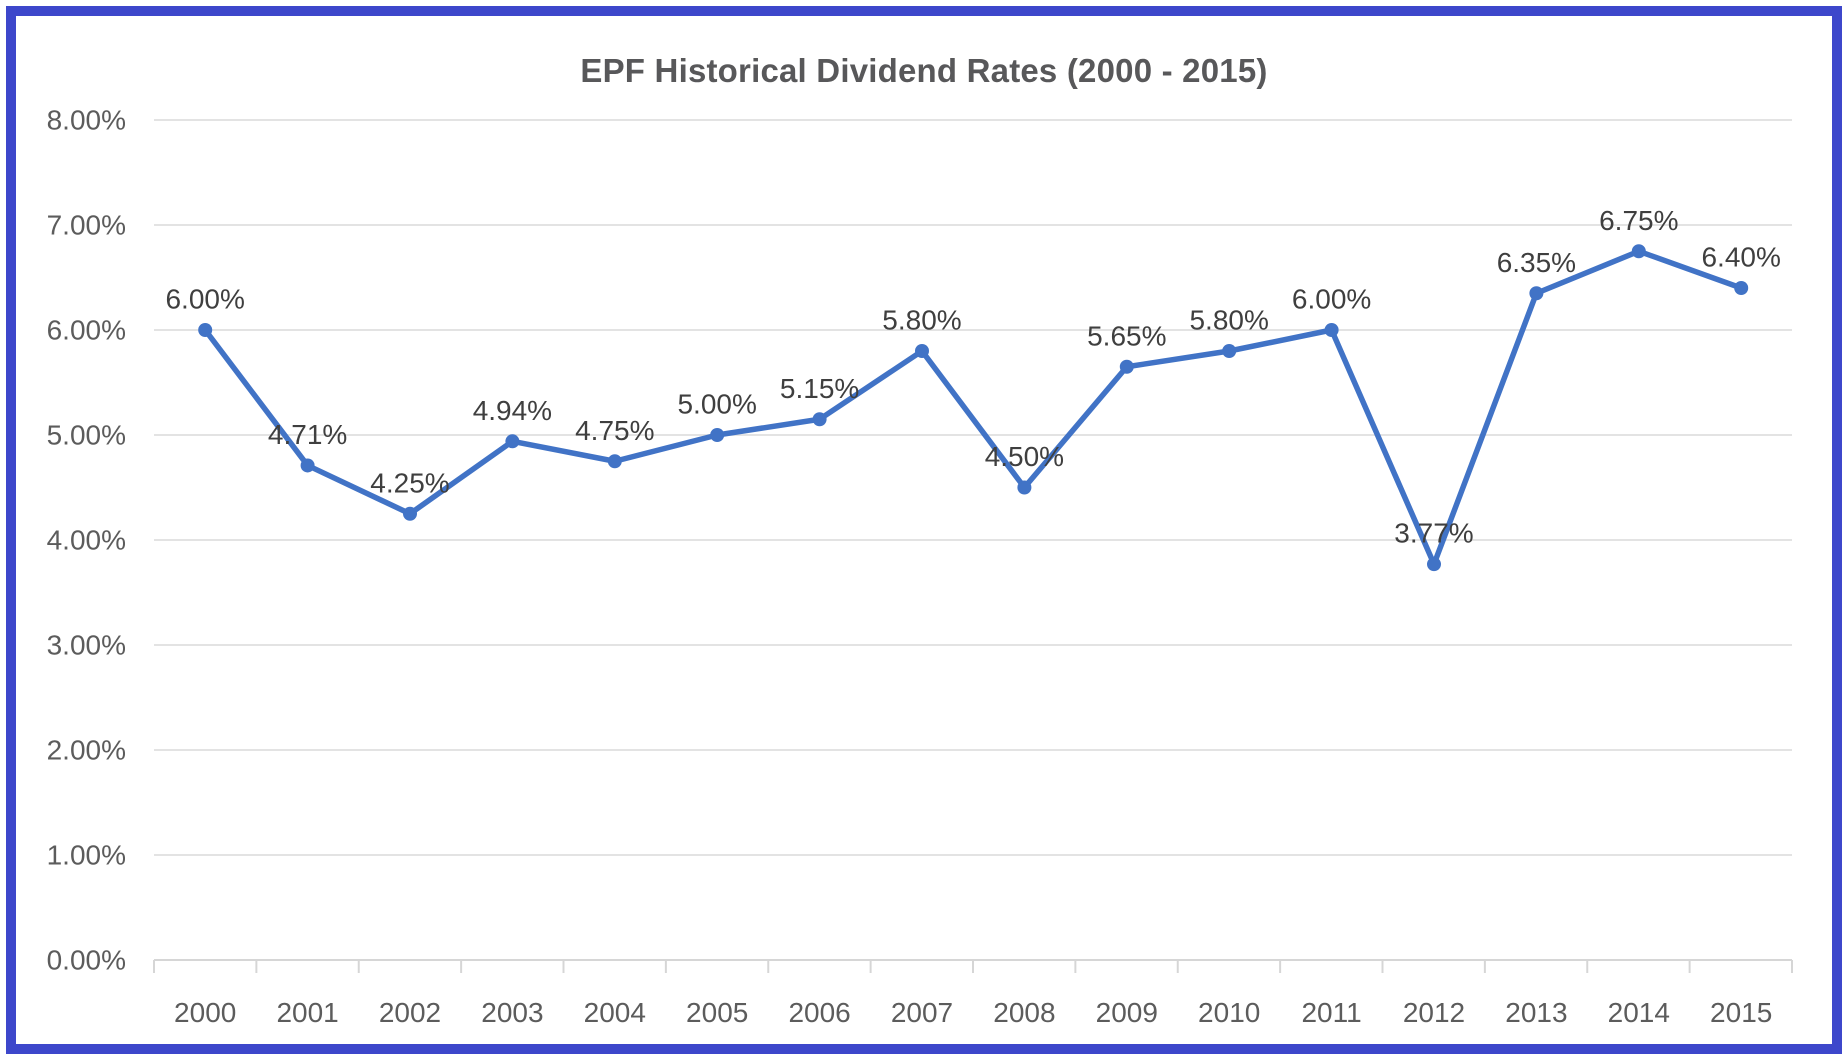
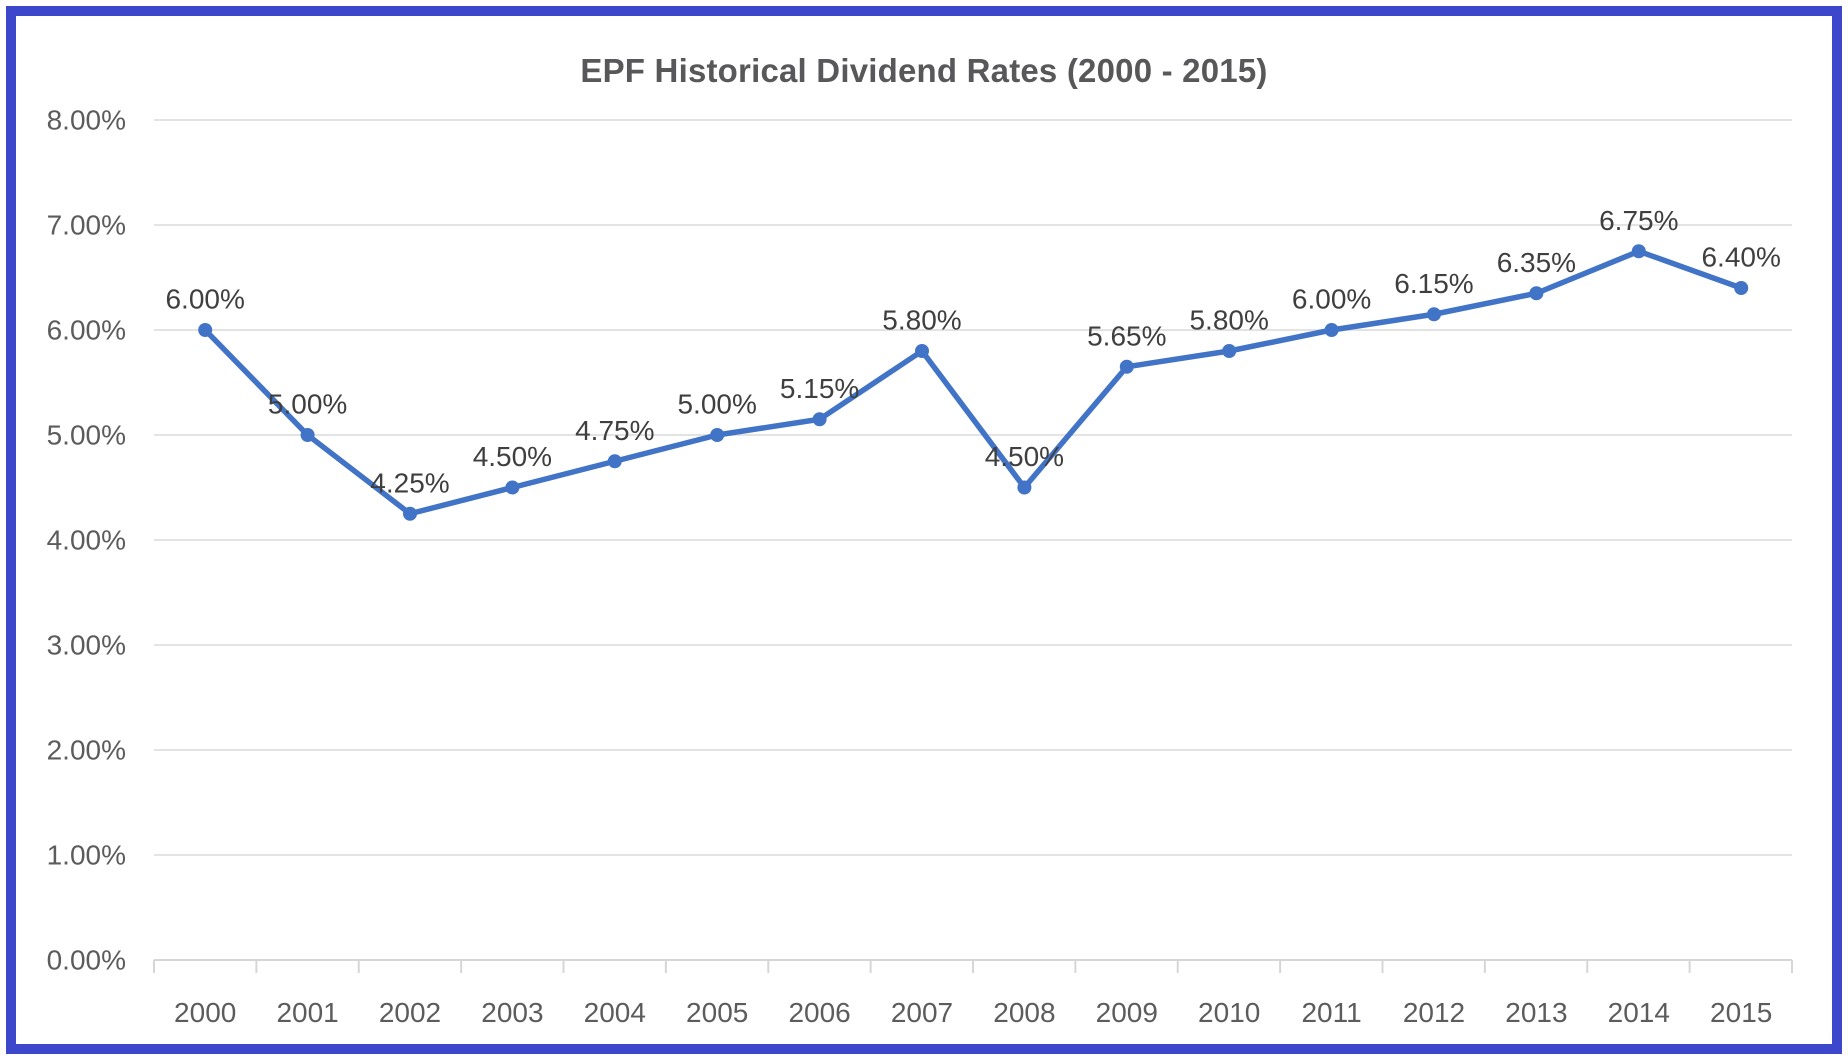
2001: 4.71% -> 5.00%
2003: 4.94% -> 4.50%
2012: 3.77% -> 6.15%
